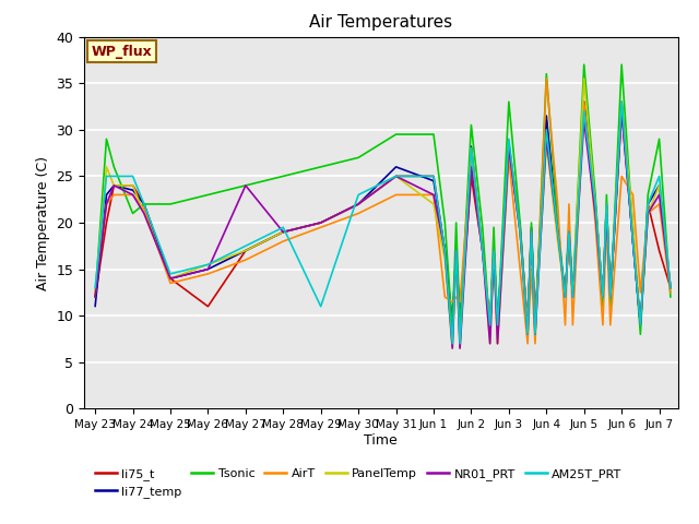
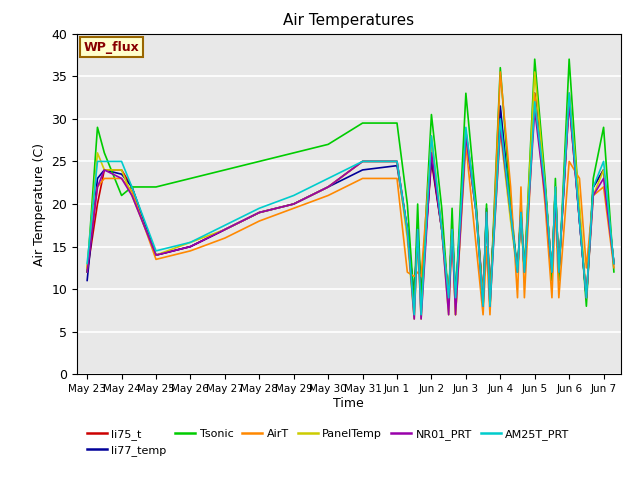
li75_t/May 26: 11 -> 15
NR01_PRT/May 27: 24.0 -> 17.0
AM25T_PRT/May 29: 11.0 -> 21.0
li77_temp/May 31: 26.0 -> 24.0
PanelTemp/Jun 1: 22.0 -> 25.0
NR01_PRT/Jun 1: 23.0 -> 25.0
li77_temp/Jun 2: 28.2 -> 25.5
li75_t/Jun 7: 17 -> 24
